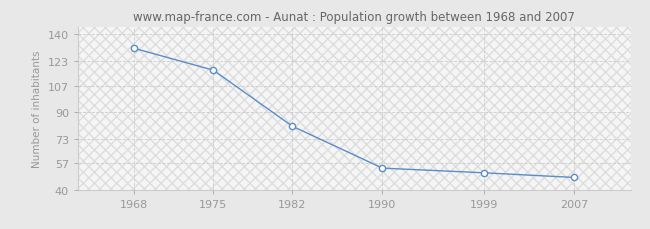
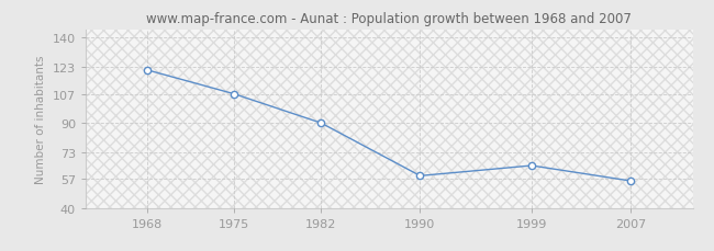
1968: 131 -> 121
1975: 117 -> 107
1982: 81 -> 90
1990: 54 -> 59
1999: 51 -> 65
2007: 48 -> 56
